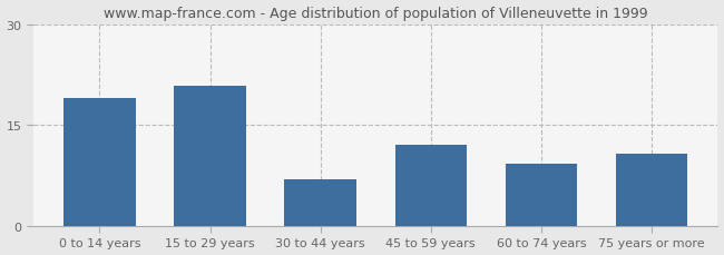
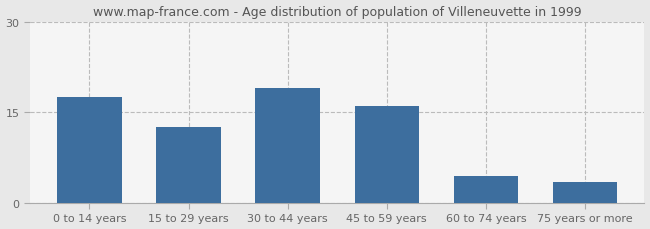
0 to 14 years: 19.0 -> 17.5
15 to 29 years: 20.8 -> 12.5
30 to 44 years: 7.0 -> 19.0
45 to 59 years: 12.0 -> 16.0
60 to 74 years: 9.2 -> 4.5
75 years or more: 10.8 -> 3.5
